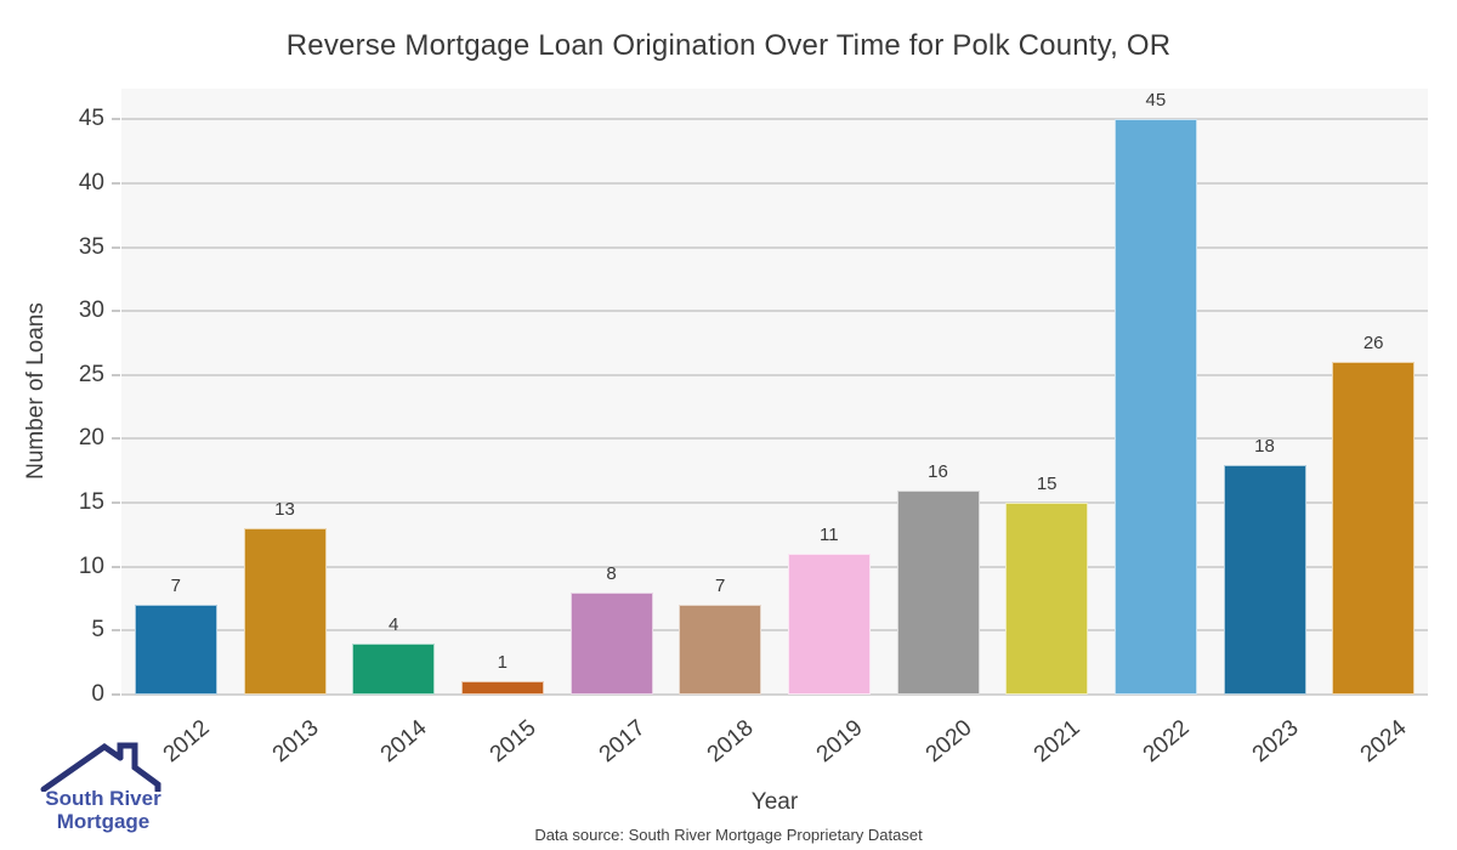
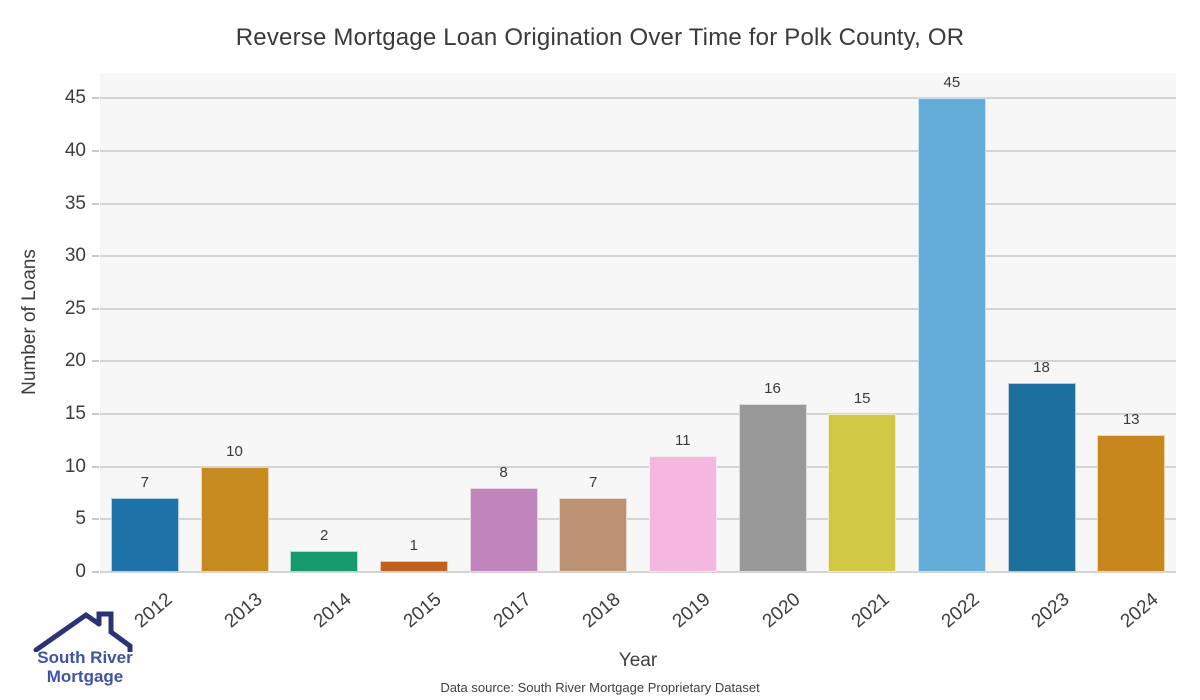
2013: 13 -> 10
2014: 4 -> 2
2024: 26 -> 13
